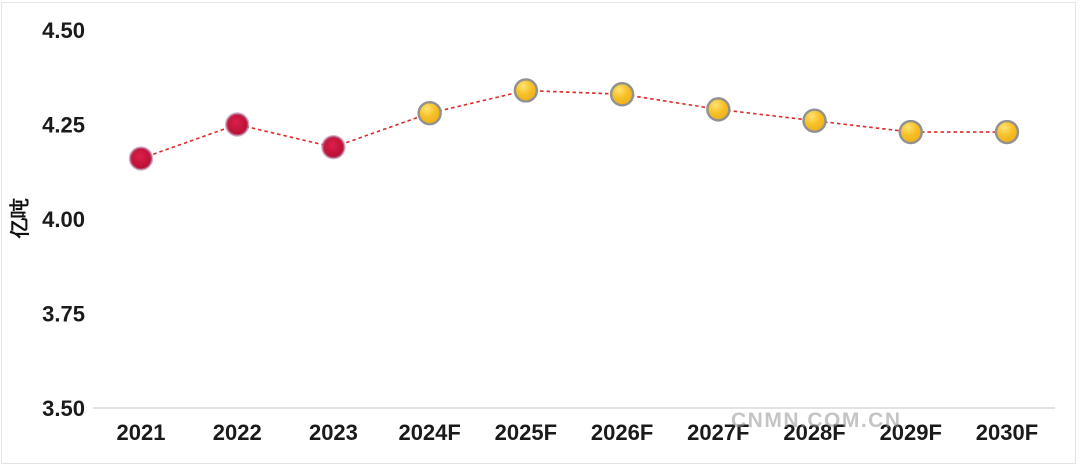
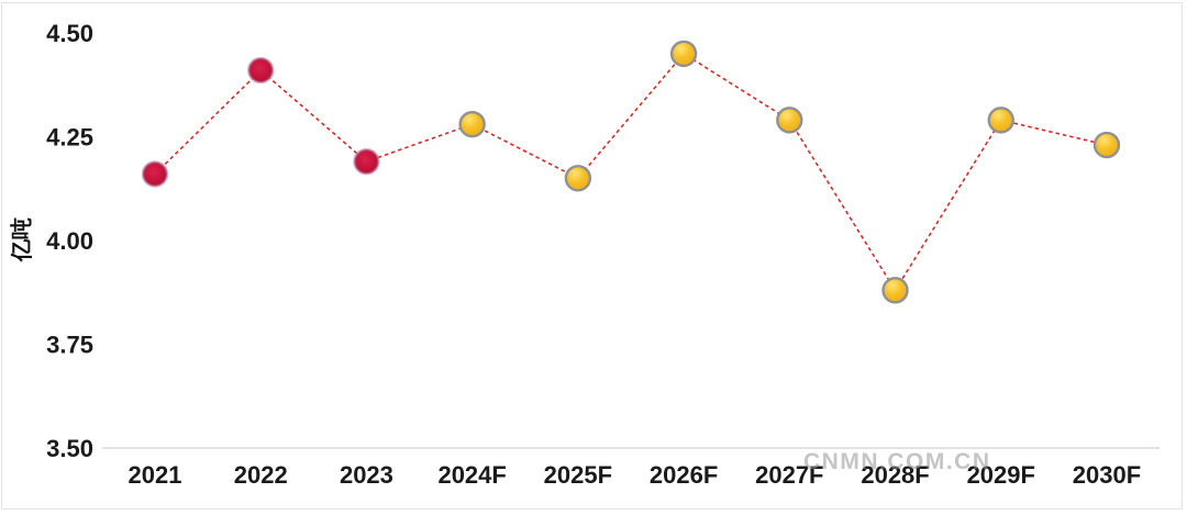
2022: 4.25 -> 4.41
2025F: 4.34 -> 4.15
2026F: 4.33 -> 4.45
2028F: 4.26 -> 3.88
2029F: 4.23 -> 4.29
